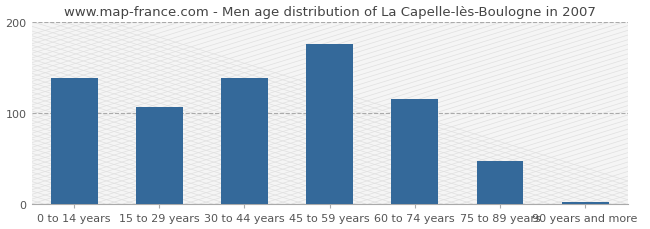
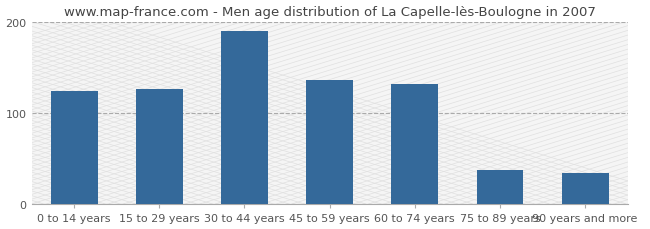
0 to 14 years: 138 -> 124
15 to 29 years: 107 -> 126
30 to 44 years: 138 -> 190
45 to 59 years: 175 -> 136
60 to 74 years: 115 -> 132
75 to 89 years: 48 -> 38
90 years and more: 3 -> 34
